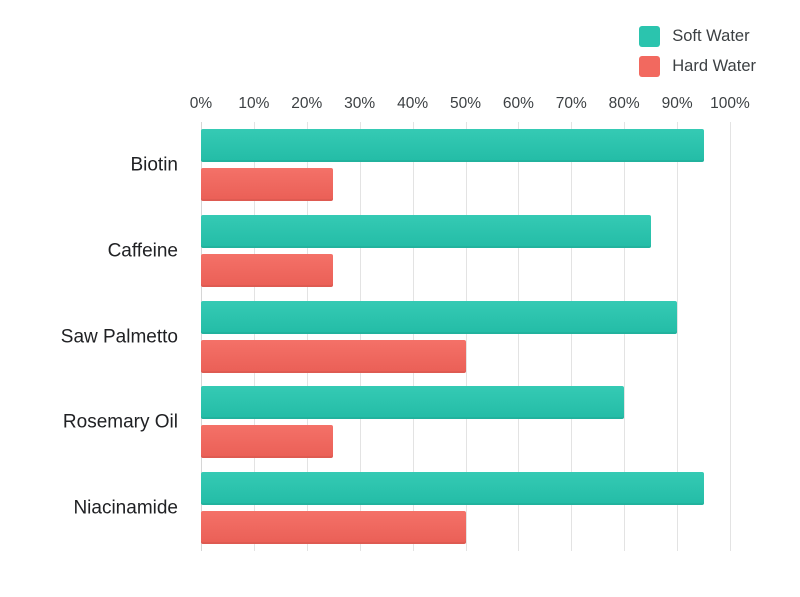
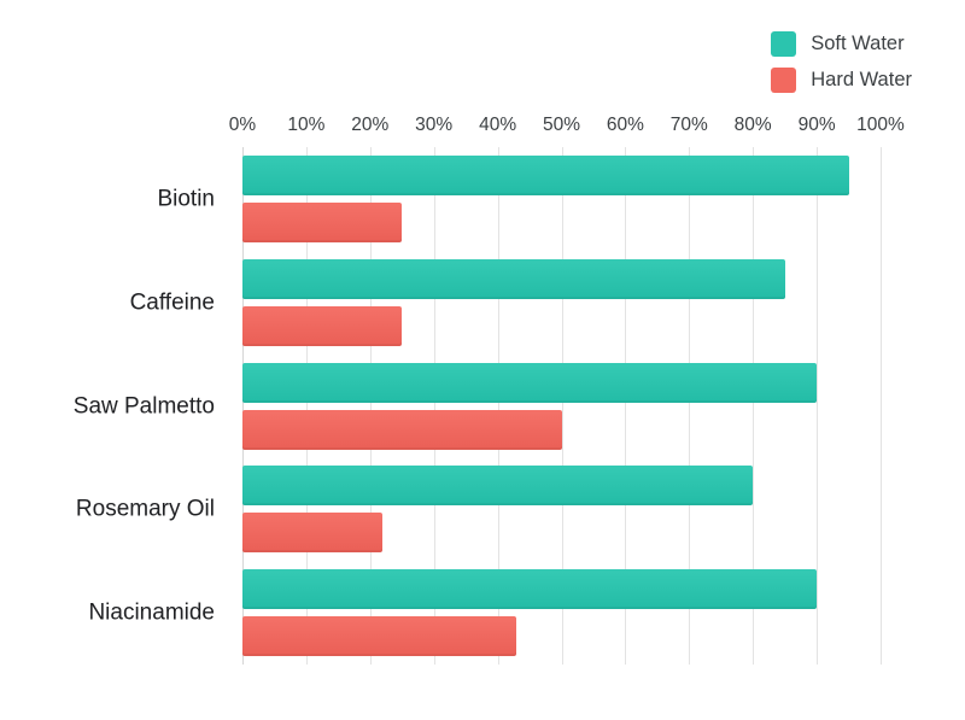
Hard Water/Rosemary Oil: 25% -> 22%
Soft Water/Niacinamide: 95% -> 90%
Hard Water/Niacinamide: 50% -> 43%
